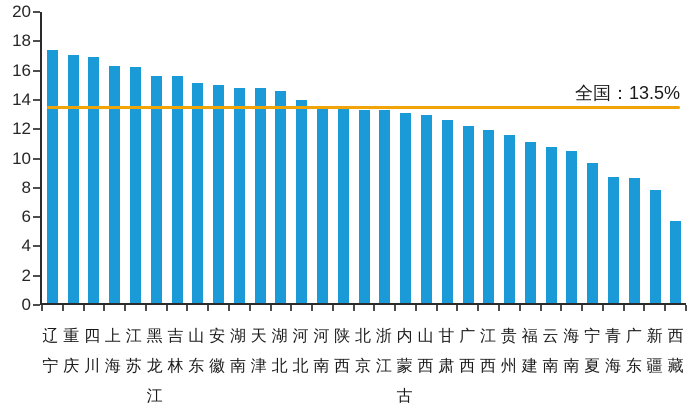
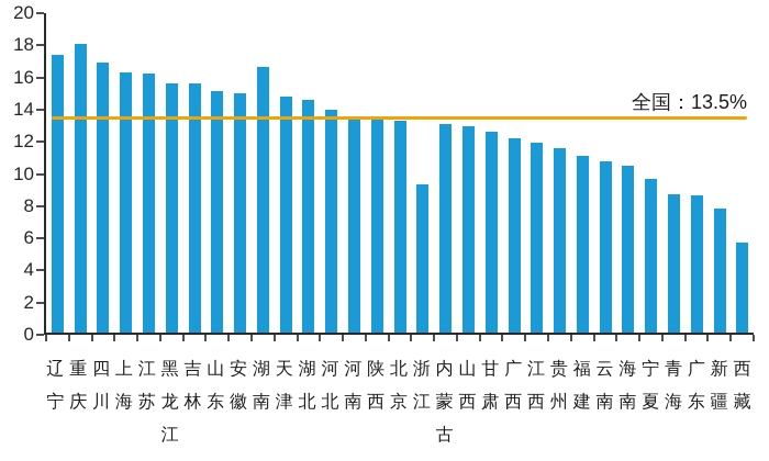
重庆: 17.1 -> 18.1
湖南: 14.8 -> 16.6
浙江: 13.3 -> 9.3
